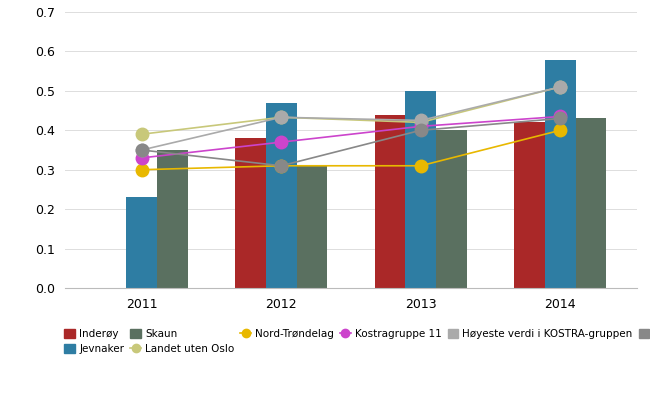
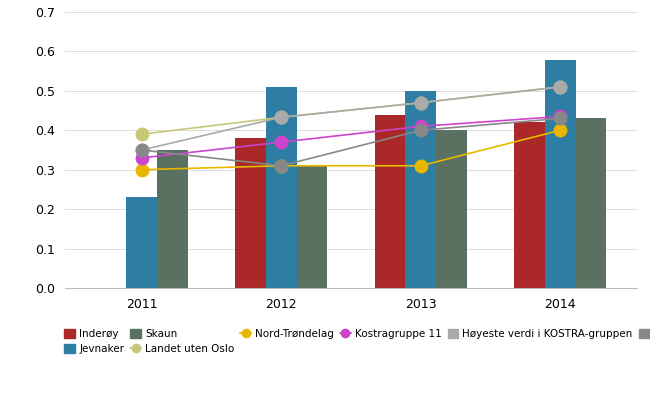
Jevnaker/2012: 0.470 -> 0.510
Landet uten Oslo/2013: 0.420 -> 0.470
Høyeste verdi i KOSTRA-gruppen/2013: 0.425 -> 0.470
